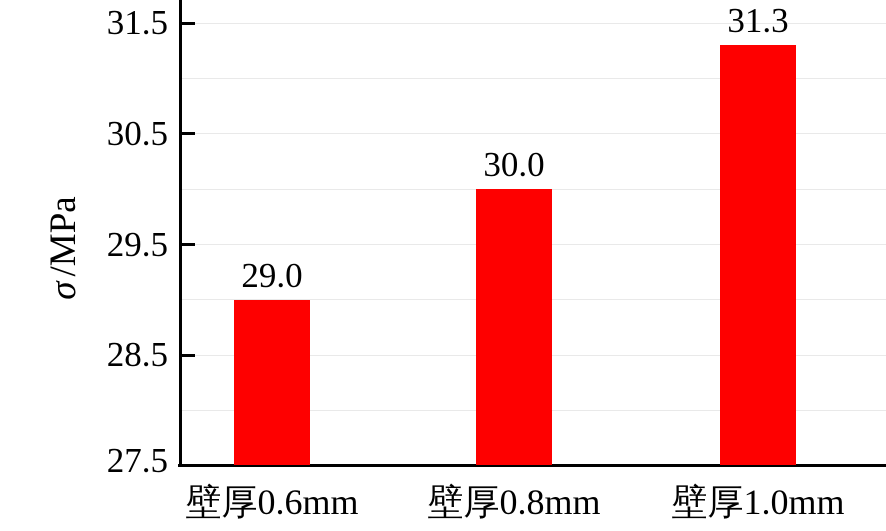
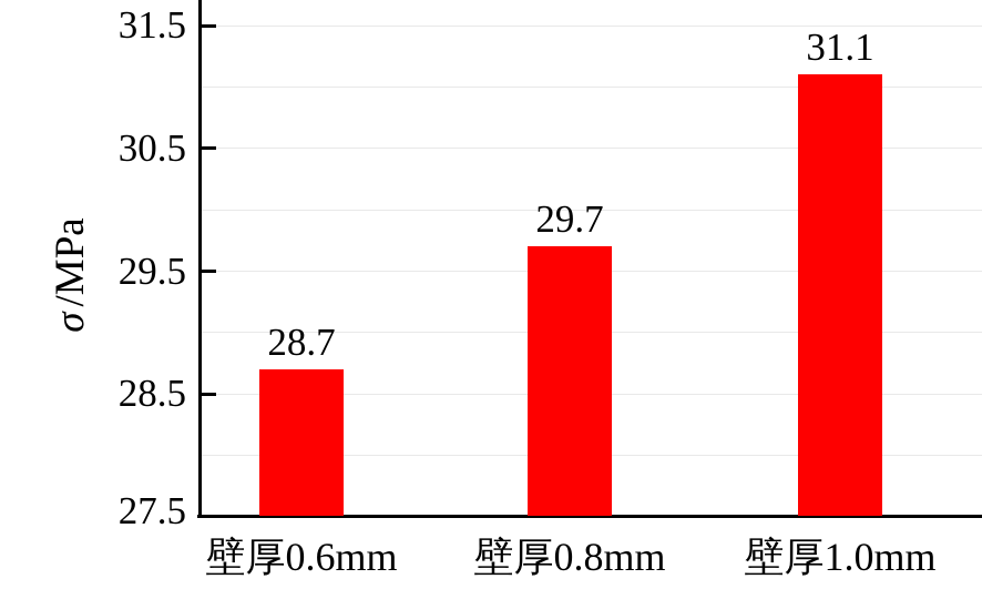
壁厚0.6mm: 29.0 -> 28.7
壁厚0.8mm: 30.0 -> 29.7
壁厚1.0mm: 31.3 -> 31.1
